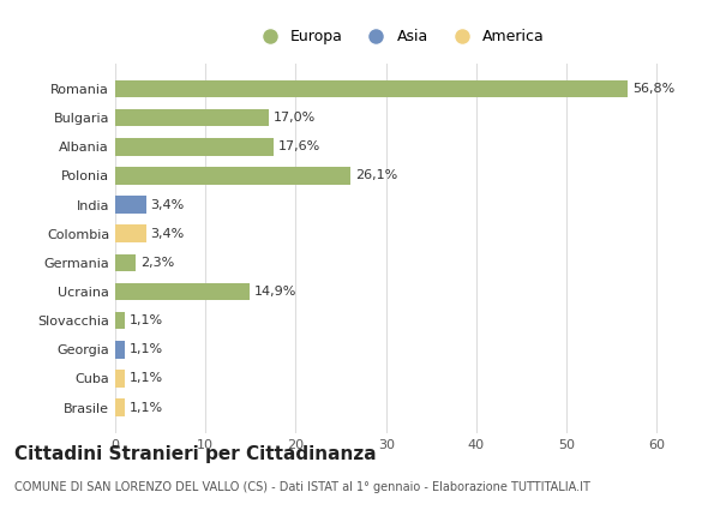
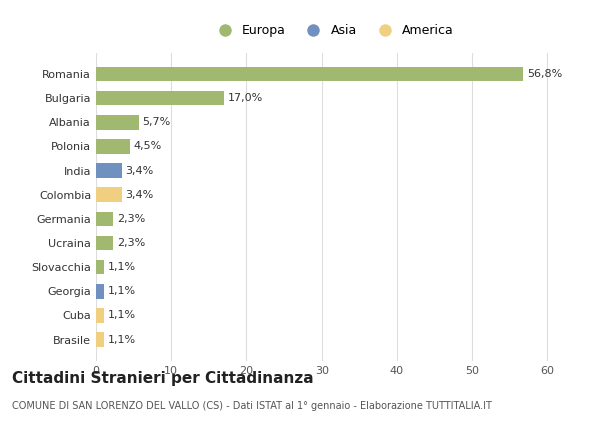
Albania: 17,6% -> 5,7%
Polonia: 26,1% -> 4,5%
Ucraina: 14,9% -> 2,3%
